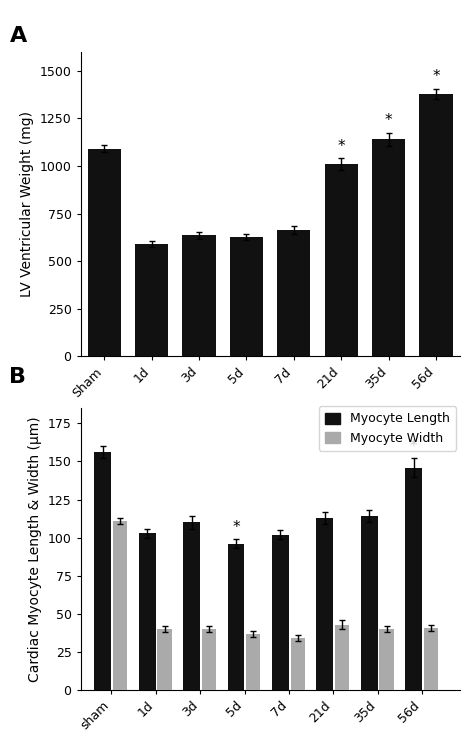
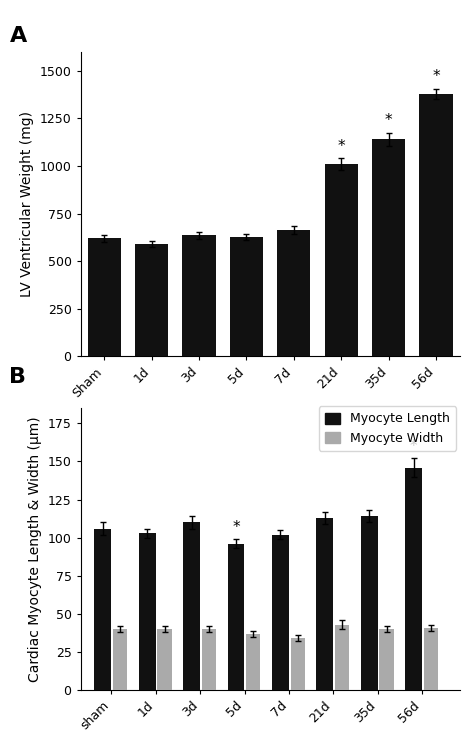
Sham: 1090 -> 620
Myocyte Length/sham: 156 -> 106
Myocyte Width/sham: 111 -> 40
